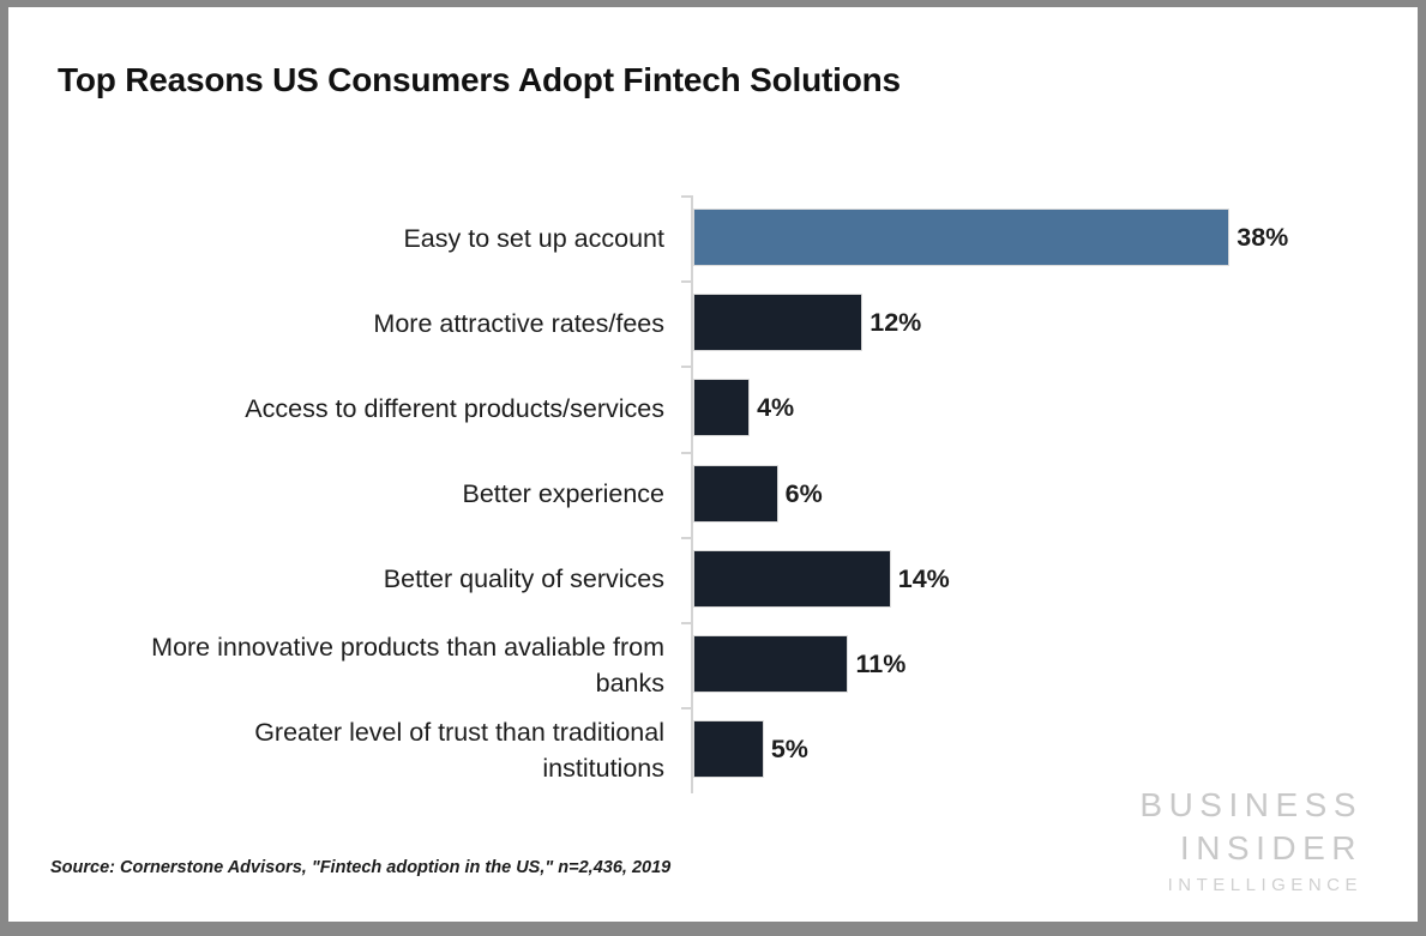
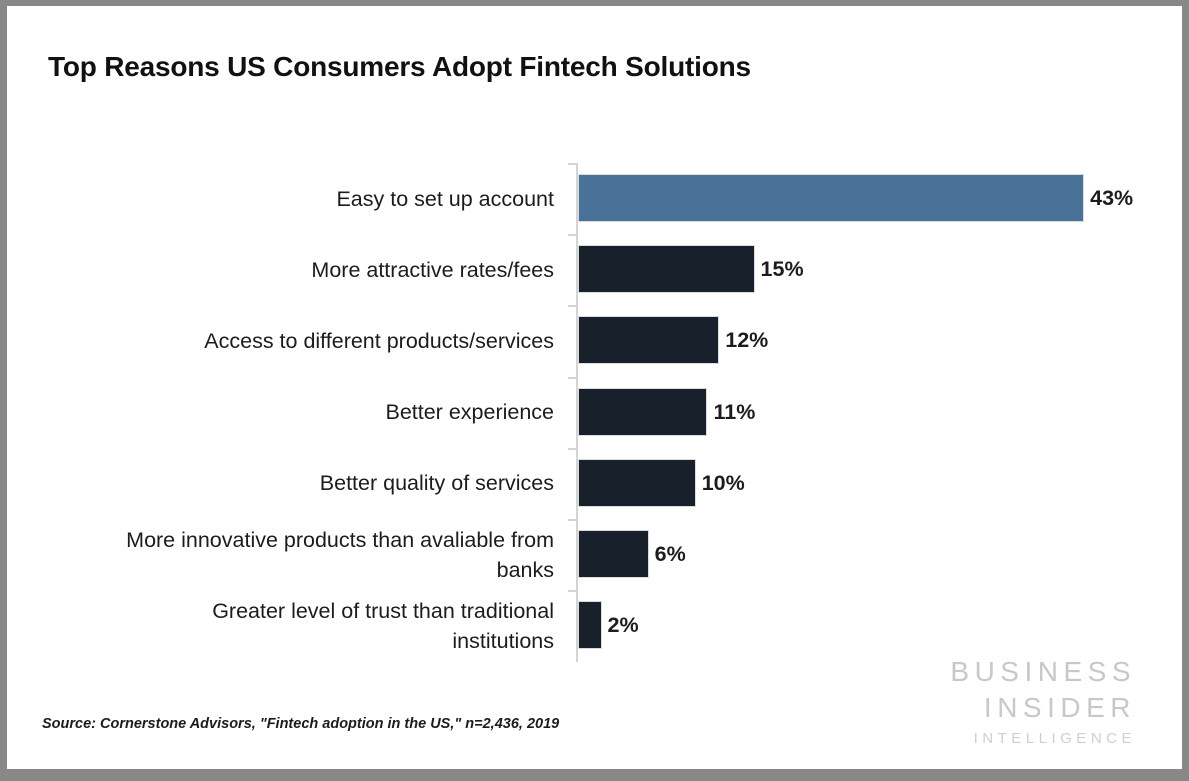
Easy to set up account: 38% -> 43%
More attractive rates/fees: 12% -> 15%
Access to different products/services: 4% -> 12%
Better experience: 6% -> 11%
Better quality of services: 14% -> 10%
More innovative products than avaliable from banks: 11% -> 6%
Greater level of trust than traditional institutions: 5% -> 2%
